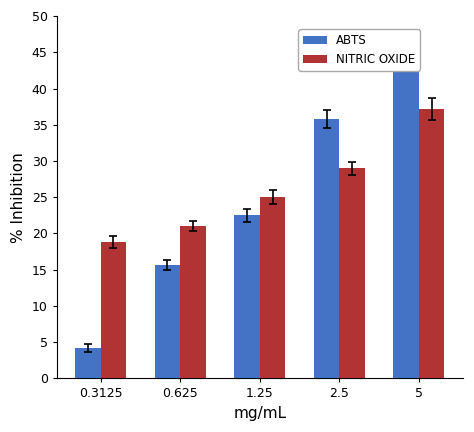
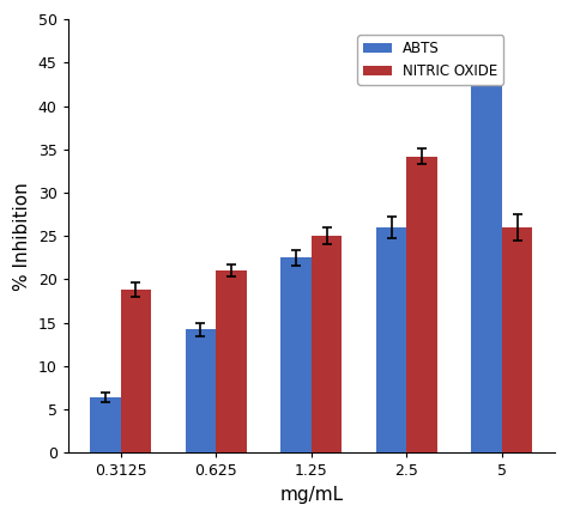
ABTS/0.3125: 4.2 -> 6.4
ABTS/0.625: 15.7 -> 14.2
ABTS/2.5: 35.8 -> 26.0
NITRIC OXIDE/2.5: 29.0 -> 34.2
NITRIC OXIDE/5: 37.2 -> 26.0
